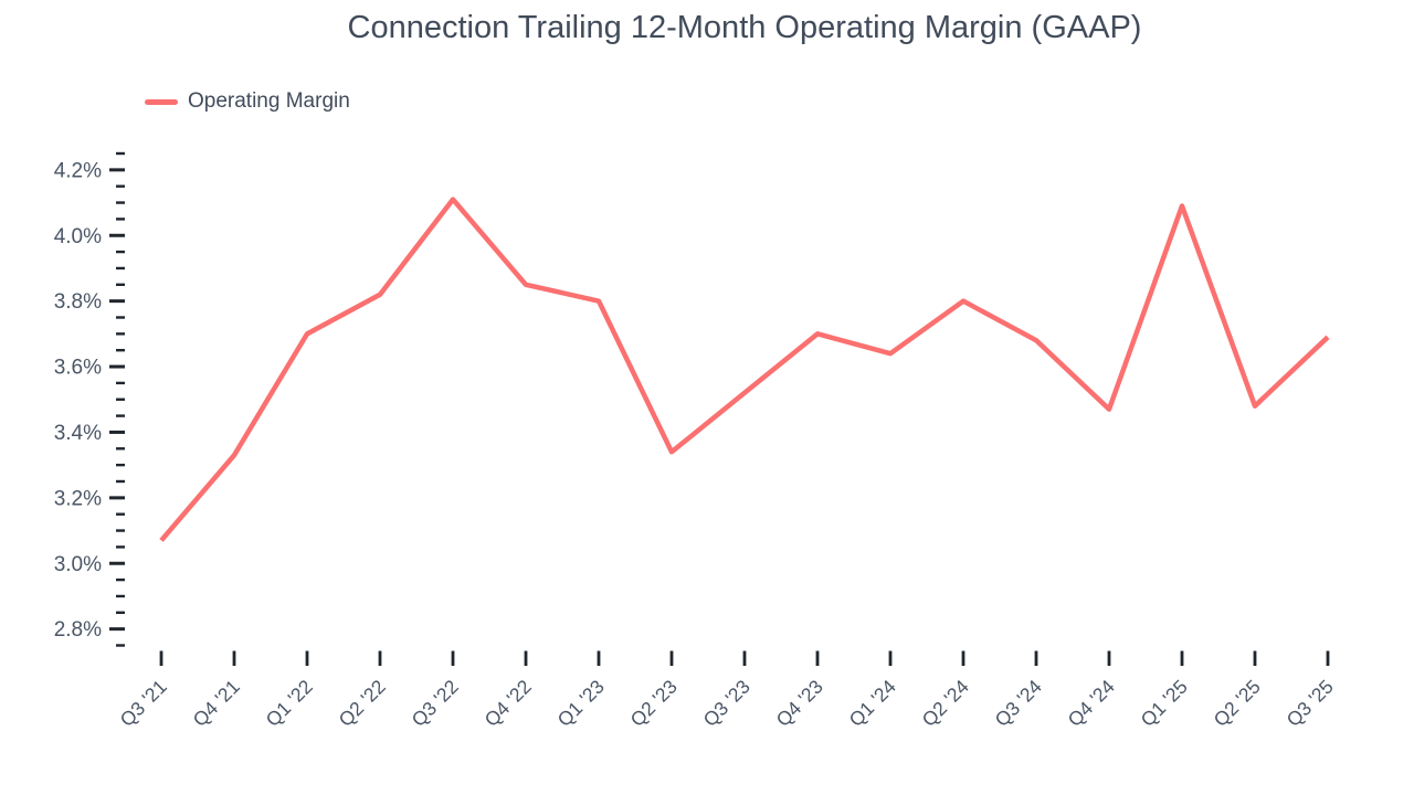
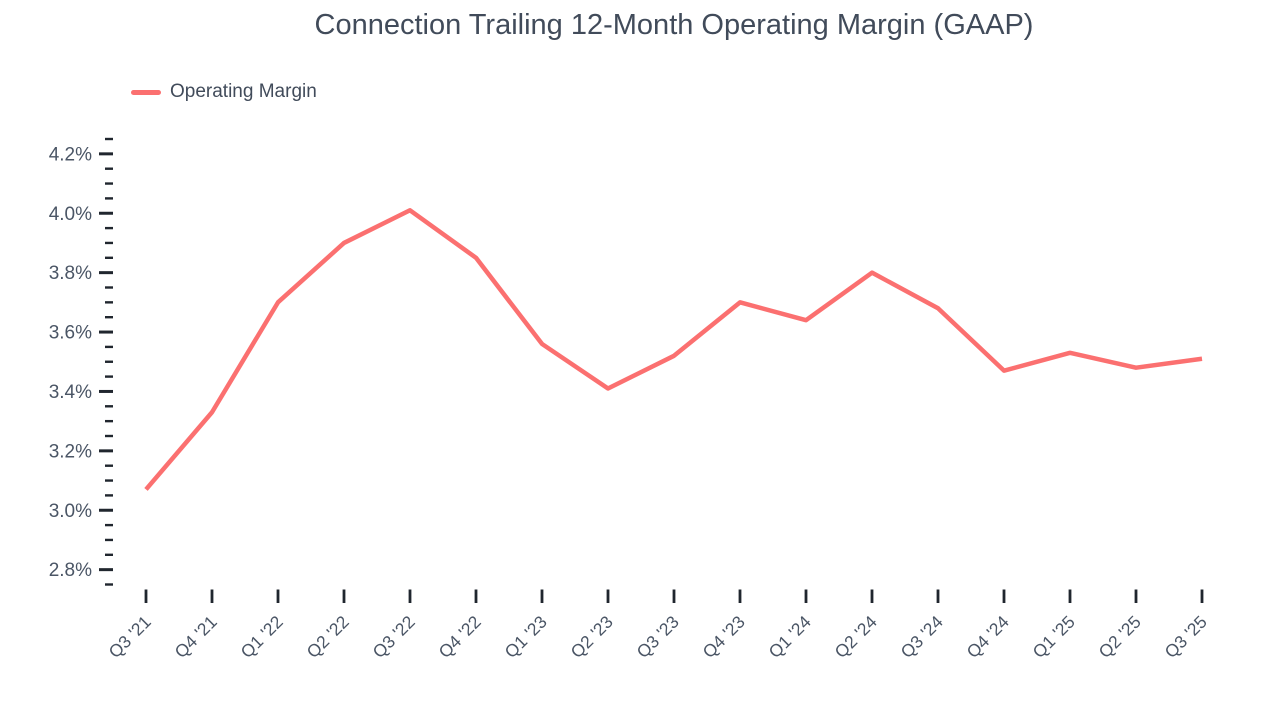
Q2 '22: 3.82% -> 3.90%
Q3 '22: 4.11% -> 4.01%
Q1 '23: 3.80% -> 3.56%
Q2 '23: 3.34% -> 3.41%
Q1 '25: 4.09% -> 3.53%
Q3 '25: 3.69% -> 3.51%
